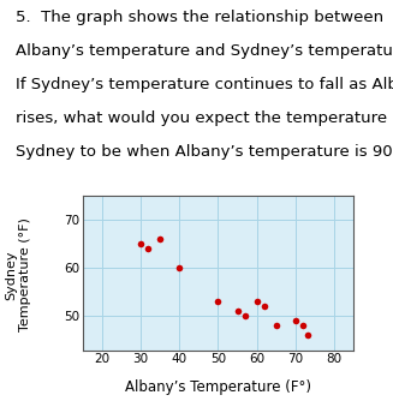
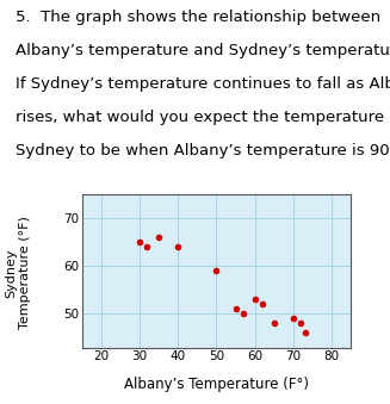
40: 60 -> 64
50: 53 -> 59
